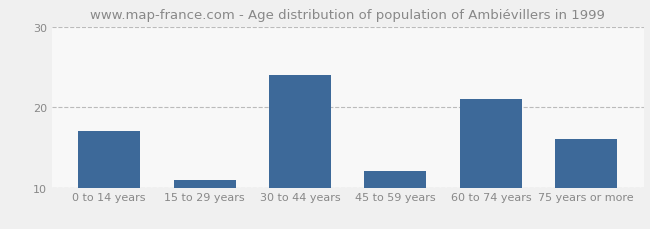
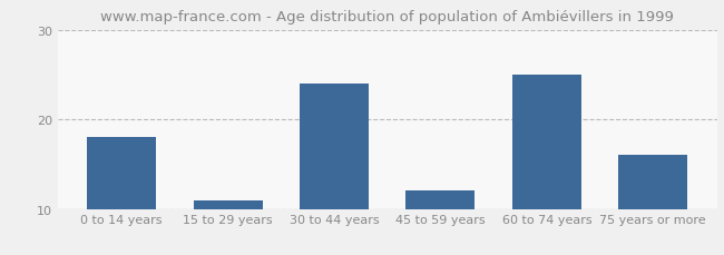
0 to 14 years: 17 -> 18
60 to 74 years: 21 -> 25
